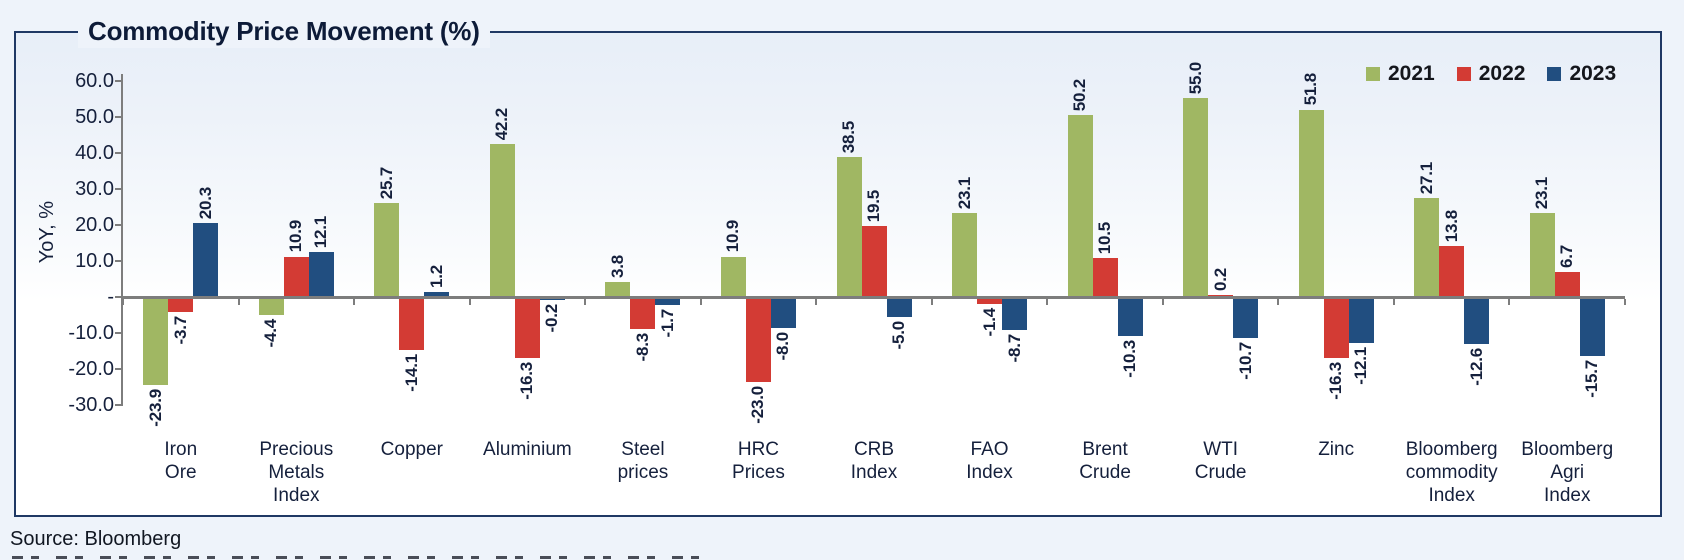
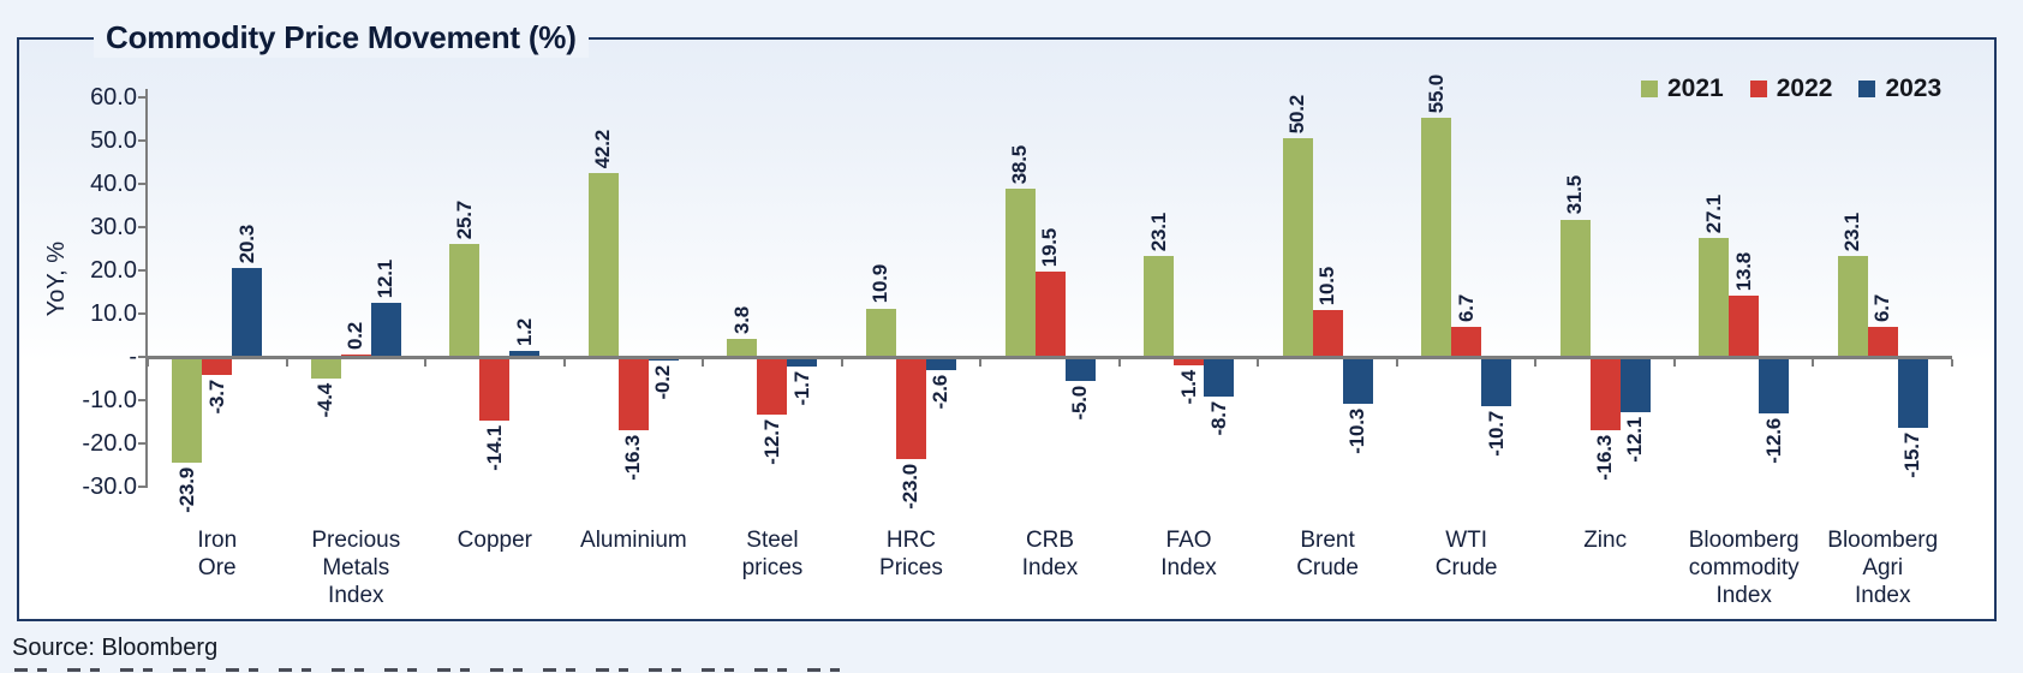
2022/Precious Metals Index: 10.9 -> 0.2
2022/Steel prices: -8.3 -> -12.7
2023/HRC Prices: -8.0 -> -2.6
2022/WTI Crude: 0.2 -> 6.7
2021/Zinc: 51.8 -> 31.5
